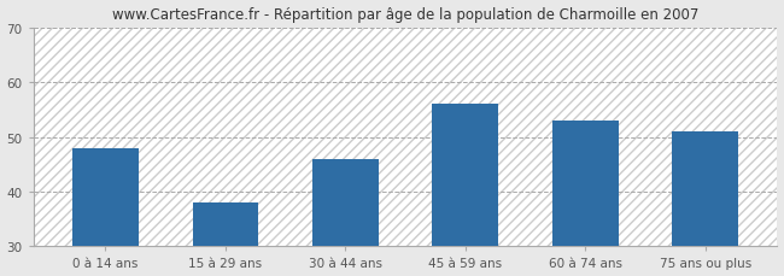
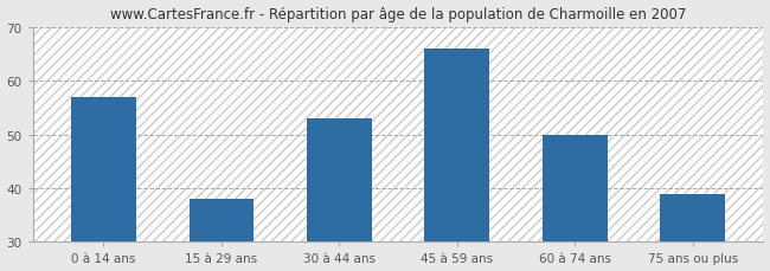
0 à 14 ans: 48 -> 57
30 à 44 ans: 46 -> 53
45 à 59 ans: 56 -> 66
60 à 74 ans: 53 -> 50
75 ans ou plus: 51 -> 39
